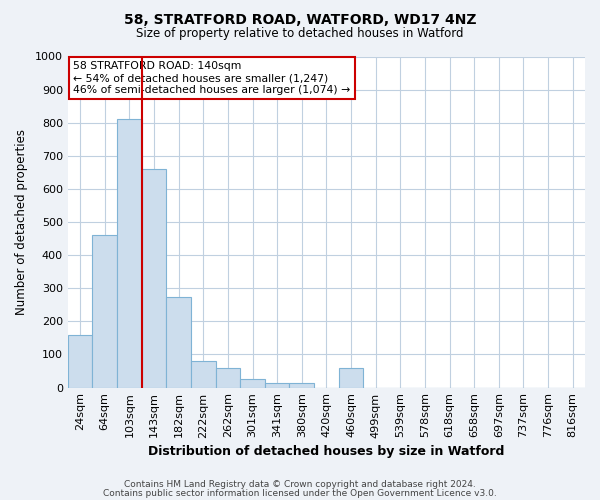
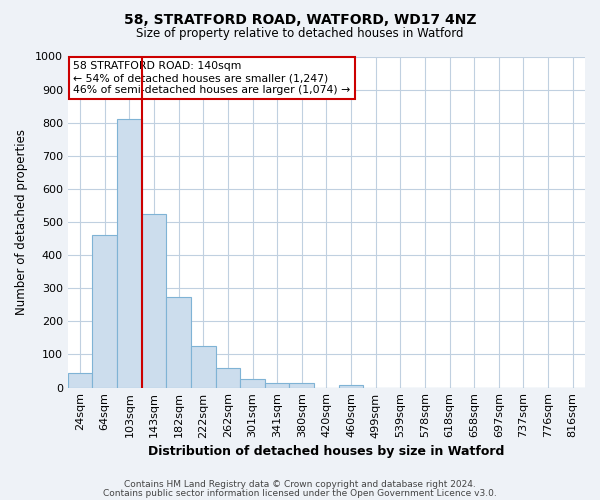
24sqm: 160 -> 45
143sqm: 660 -> 525
222sqm: 80 -> 125
460sqm: 60 -> 8
